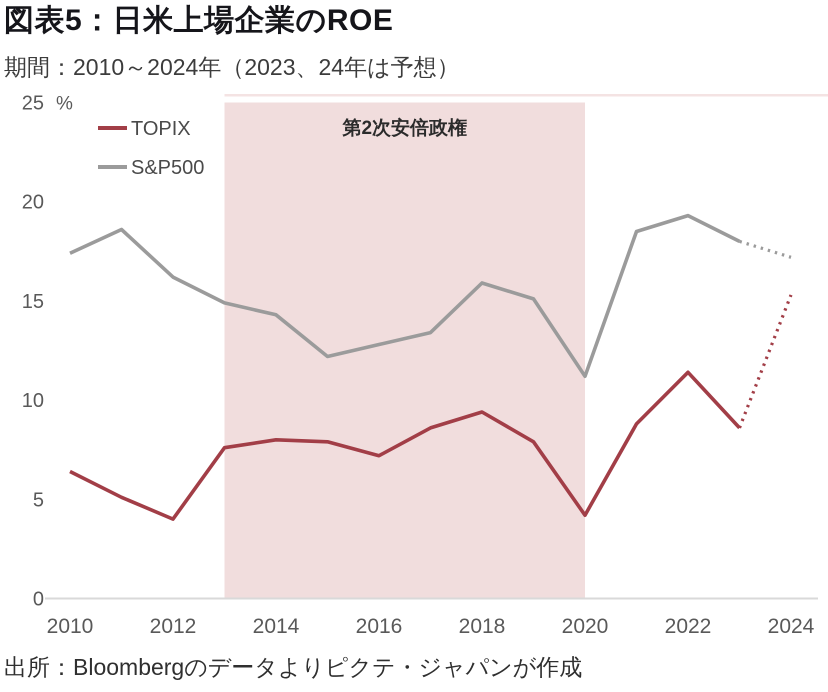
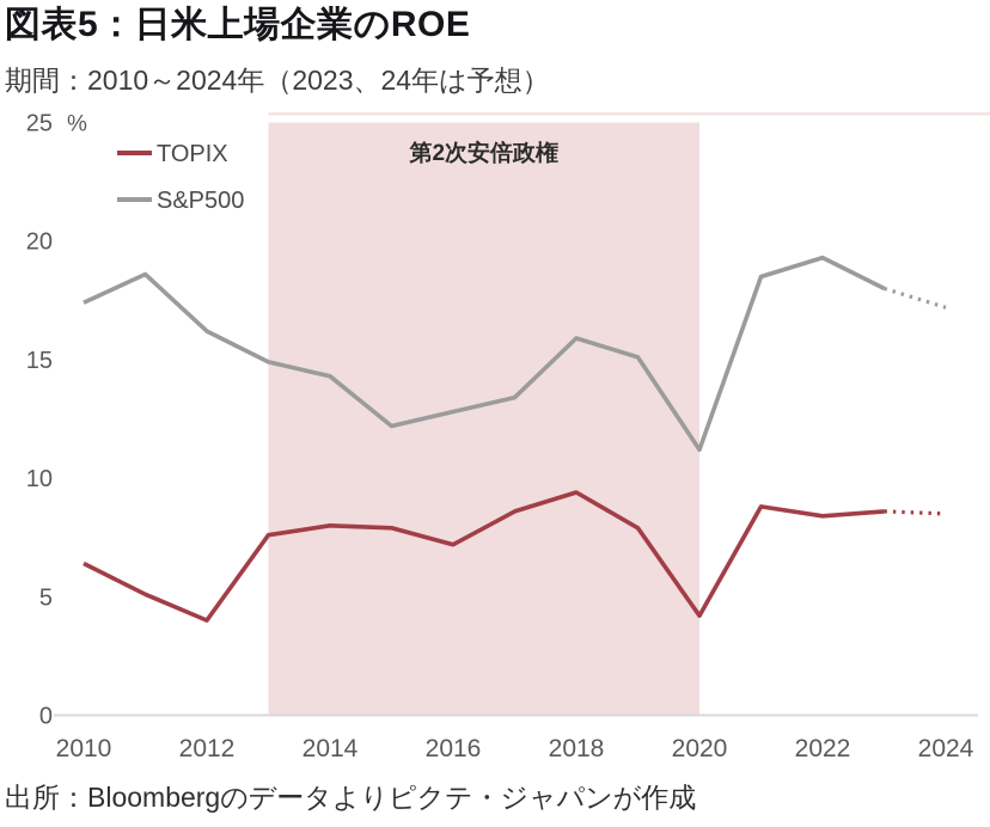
TOPIX/2022: 11.4 -> 8.4
TOPIX/2024: 15.3 -> 8.5
